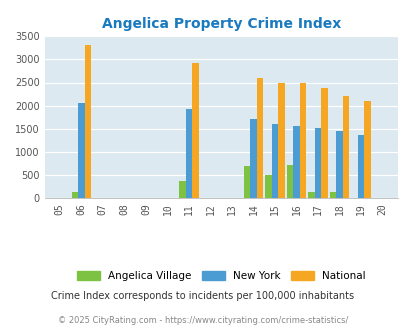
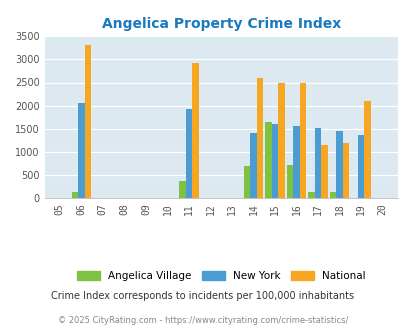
New York/14: 1710 -> 1400
Angelica Village/15: 490 -> 1650
National/17: 2380 -> 1150
National/18: 2200 -> 1200
